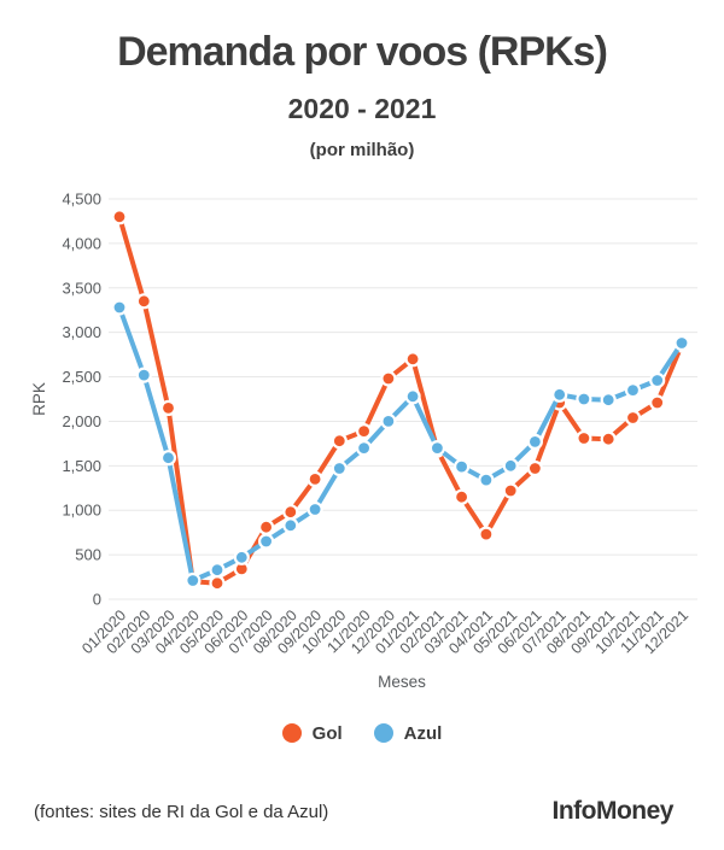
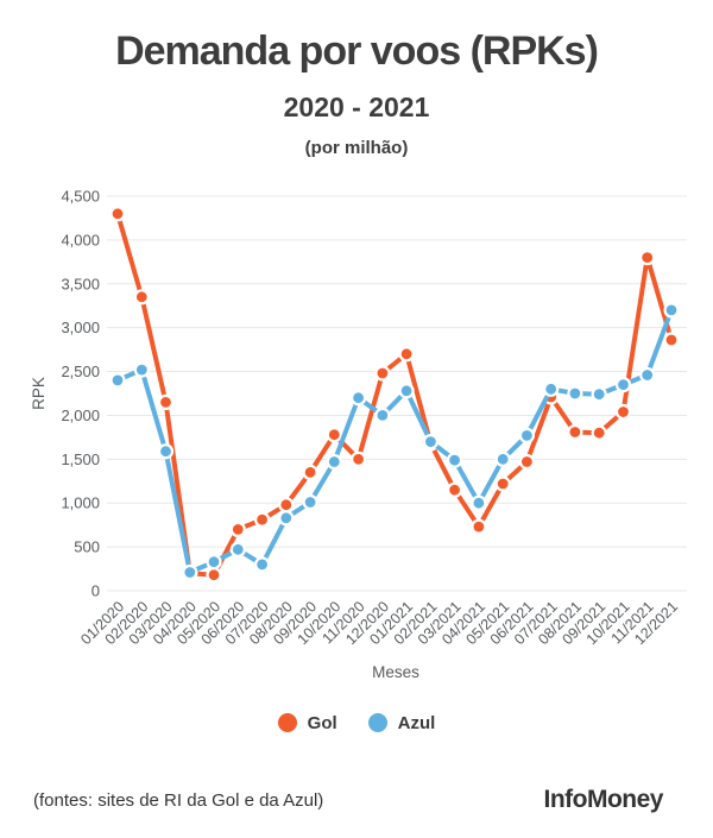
Azul/01/2020: 3300 -> 2400
Gol/06/2020: 300 -> 700
Azul/07/2020: 600 -> 300
Gol/11/2020: 1900 -> 1500
Azul/11/2020: 1700 -> 2200
Azul/04/2021: 1300 -> 1000
Gol/11/2021: 2200 -> 3800
Azul/12/2021: 2900 -> 3200
